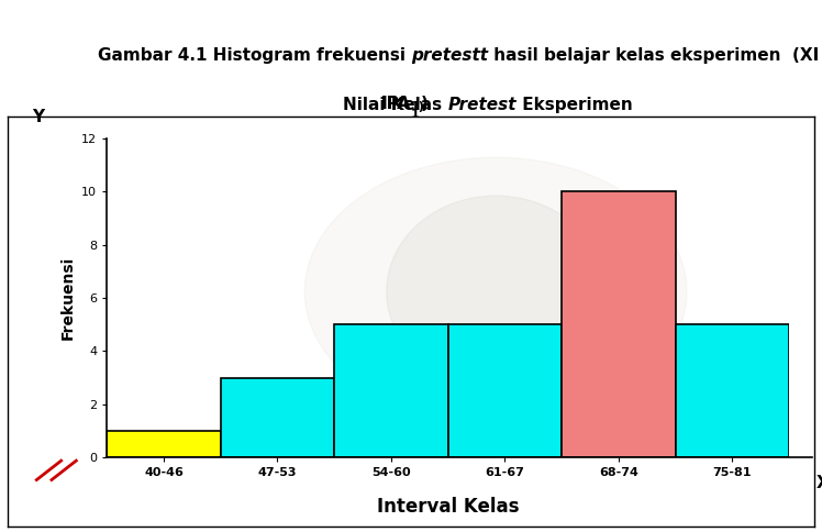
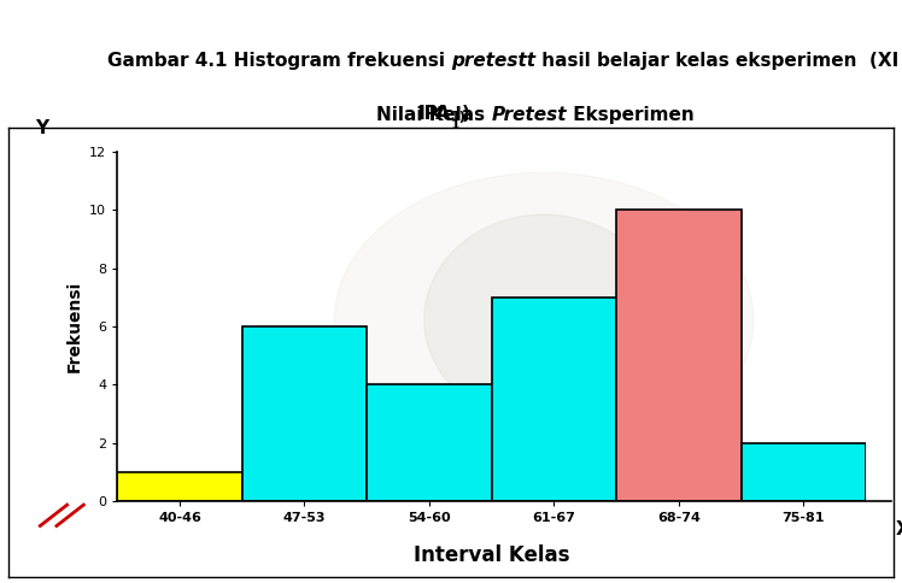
47-53: 3 -> 6
54-60: 5 -> 4
61-67: 5 -> 7
75-81: 5 -> 2
